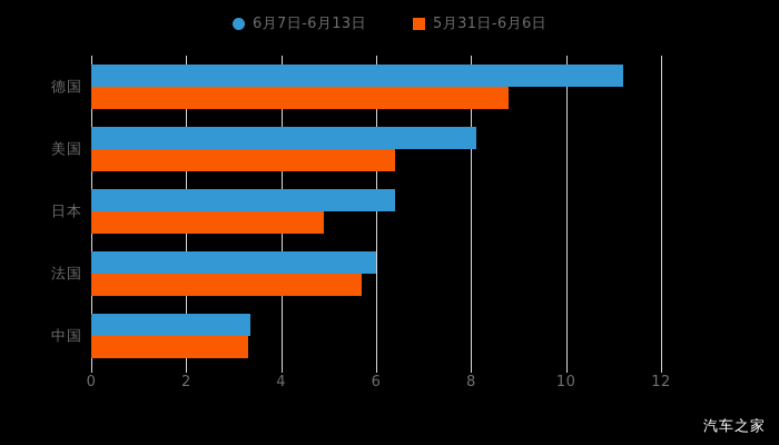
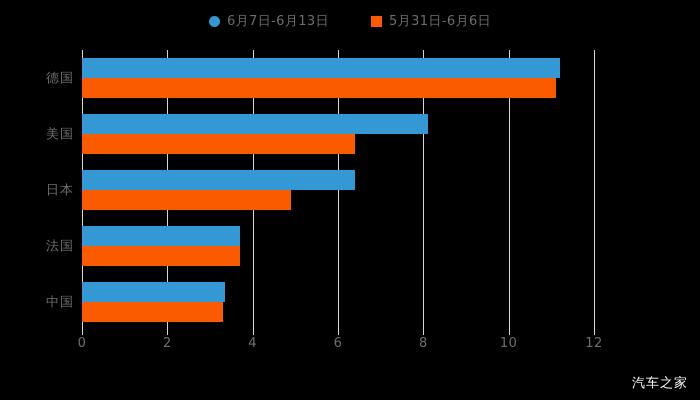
5月31日-6月6日/德国: 8.8 -> 11.1
6月7日-6月13日/法国: 6.0 -> 3.7
5月31日-6月6日/法国: 5.7 -> 3.7
